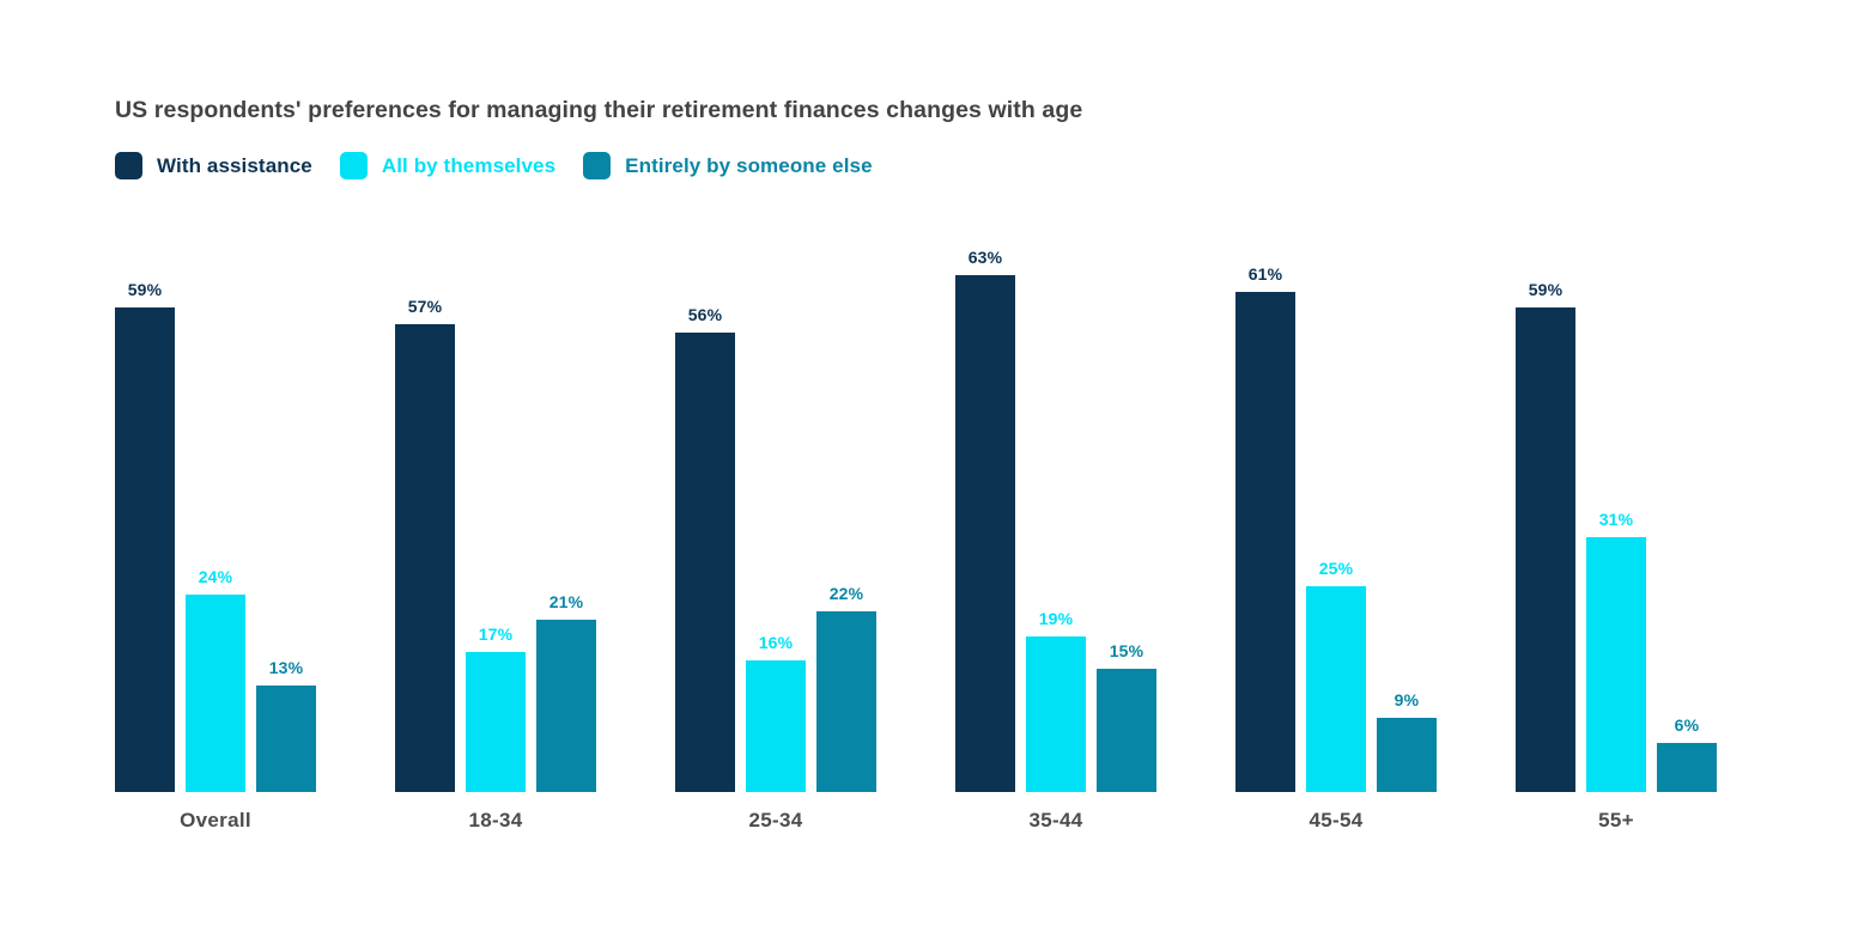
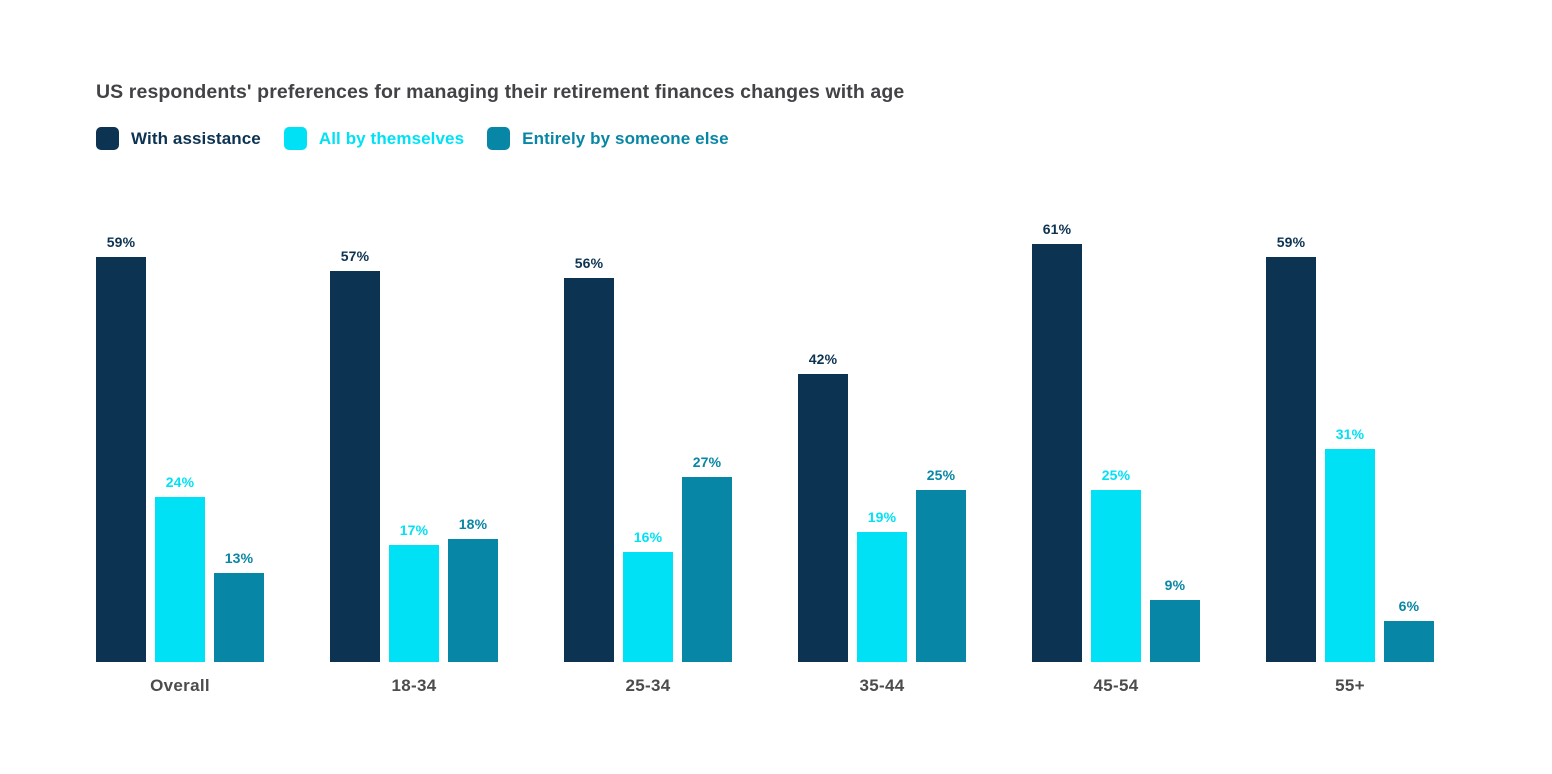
Entirely by someone else/18-34: 21% -> 18%
Entirely by someone else/25-34: 22% -> 27%
With assistance/35-44: 63% -> 42%
Entirely by someone else/35-44: 15% -> 25%
